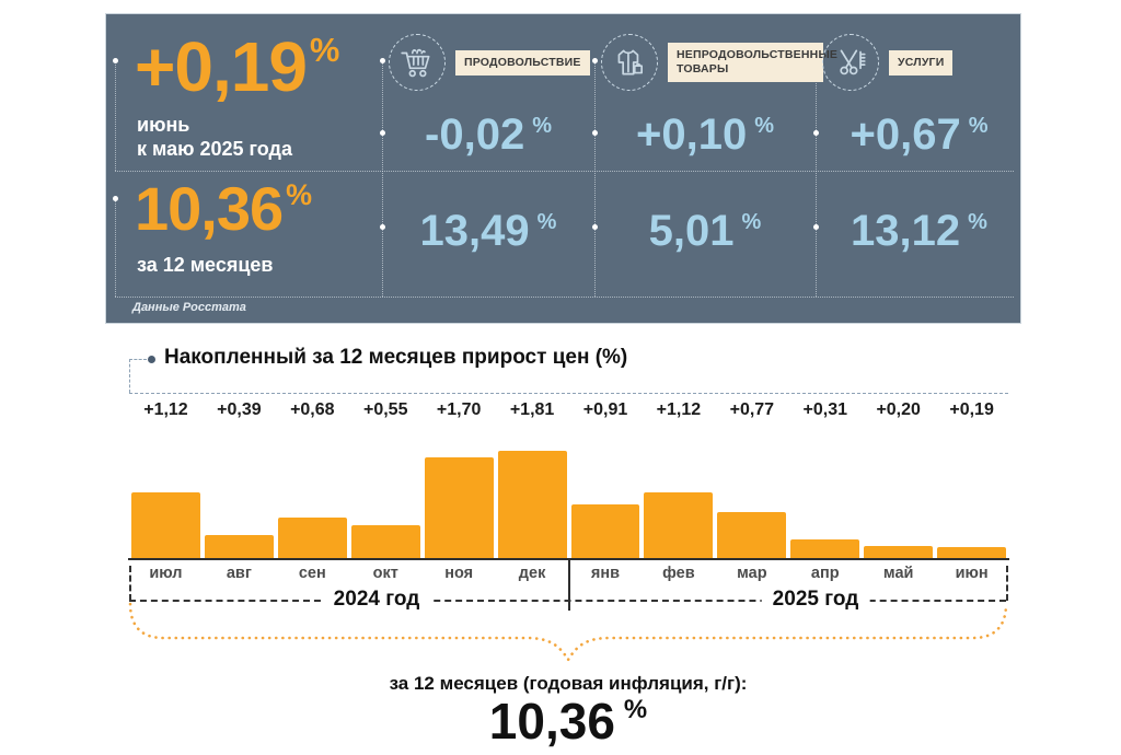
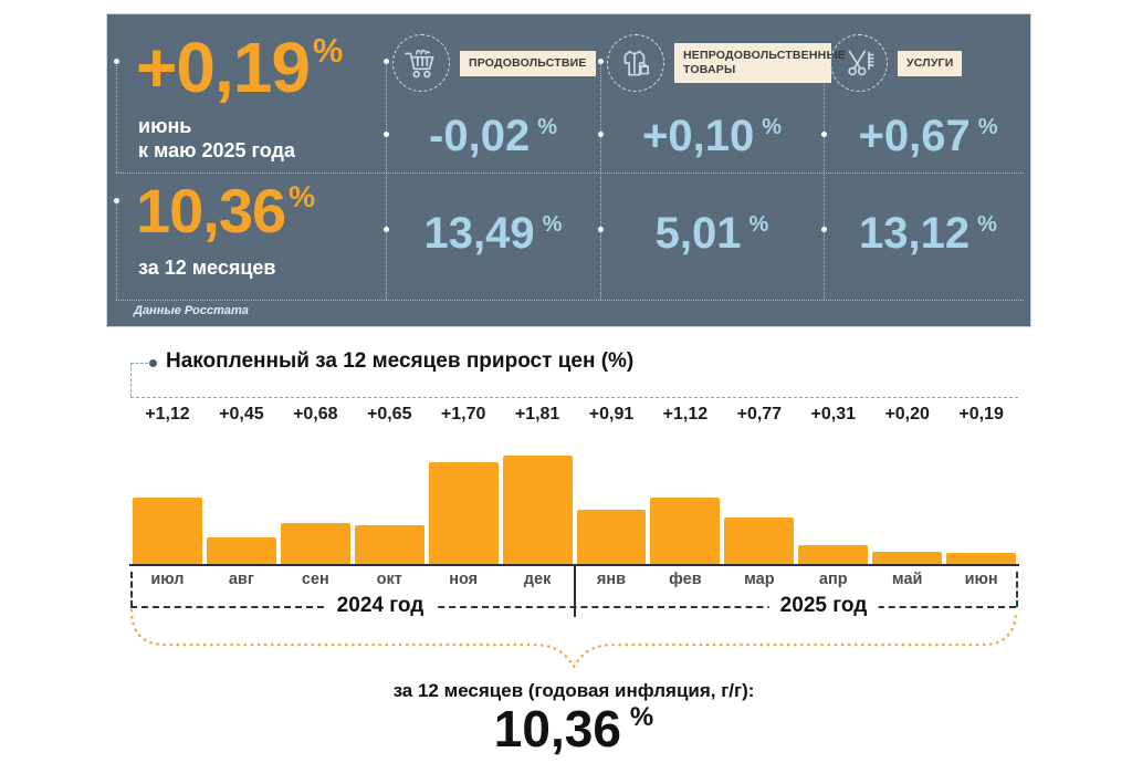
авг: +0,39 -> +0,45
окт: +0,55 -> +0,65
